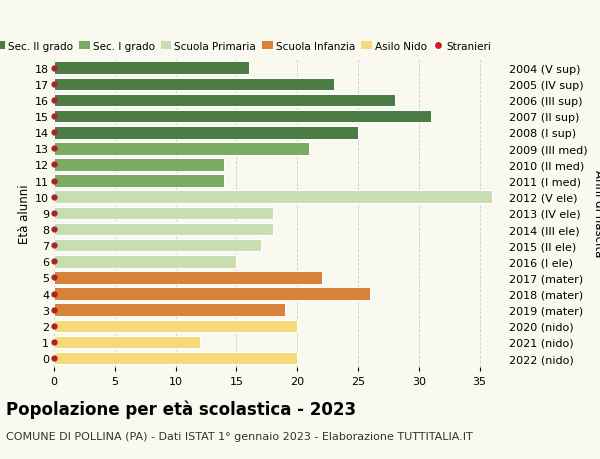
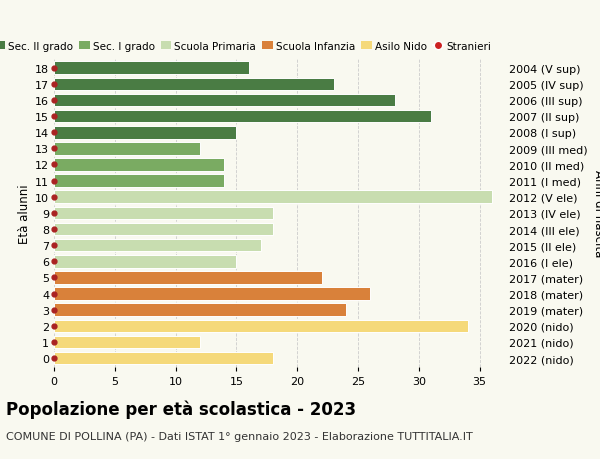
14: 25 -> 15
13: 21 -> 12
3: 19 -> 24
2: 20 -> 34
0: 20 -> 18
